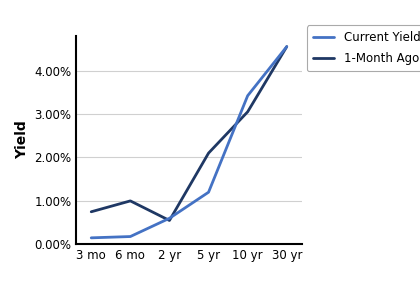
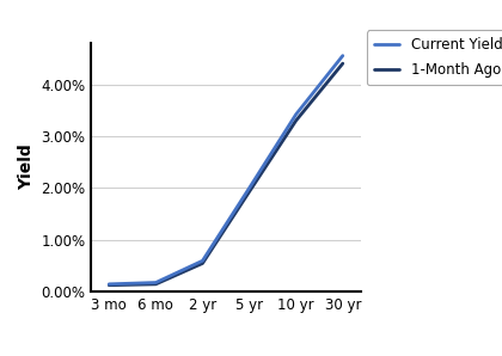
1-Month Ago/3 mo: 0.75% -> 0.13%
1-Month Ago/6 mo: 1.00% -> 0.15%
Current Yield/5 yr: 1.20% -> 2.00%
1-Month Ago/5 yr: 2.10% -> 1.93%
1-Month Ago/10 yr: 3.05% -> 3.30%
1-Month Ago/30 yr: 4.55% -> 4.40%
